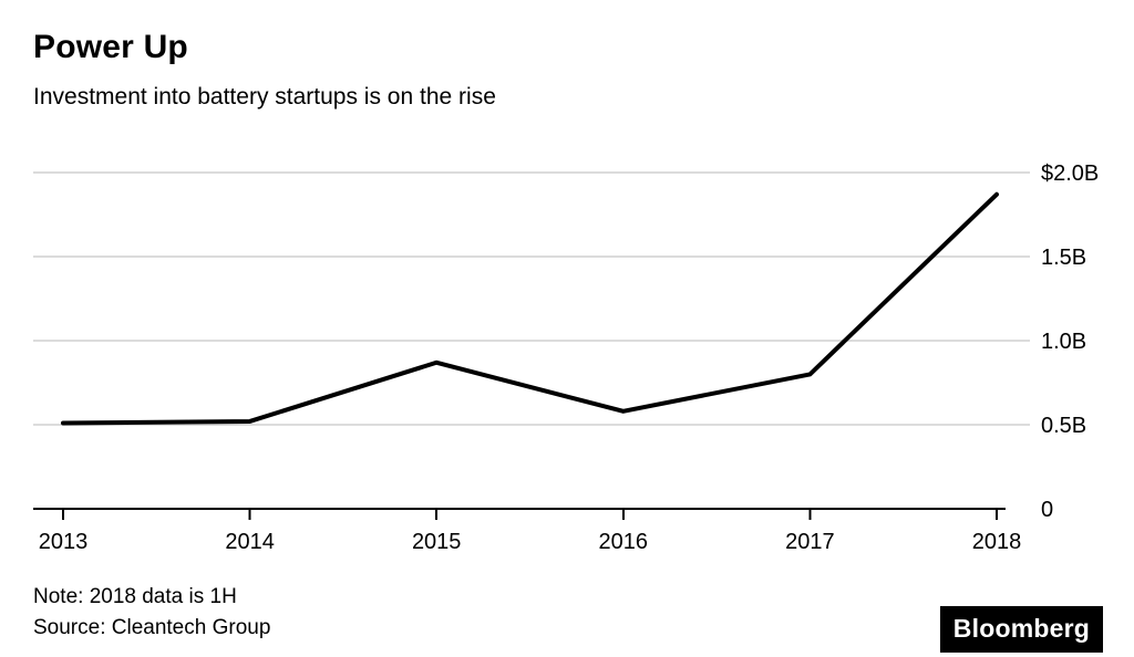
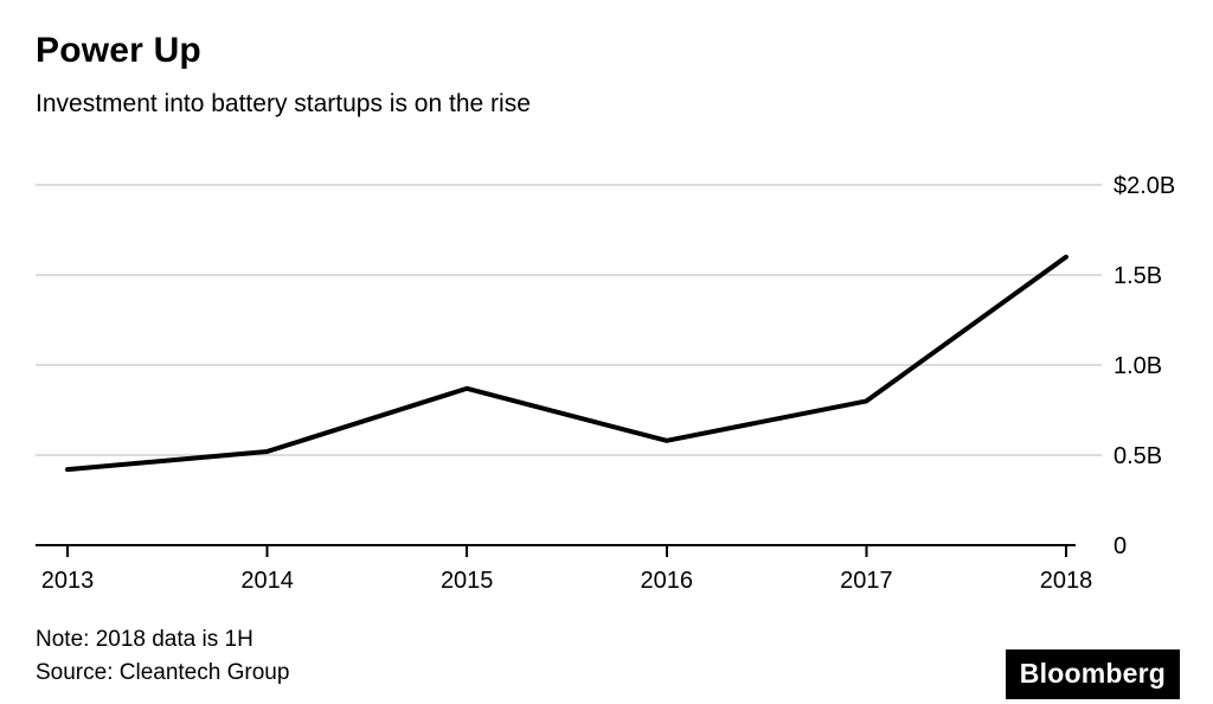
2013: $0.51B -> $0.42B
2018: $1.87B -> $1.60B
